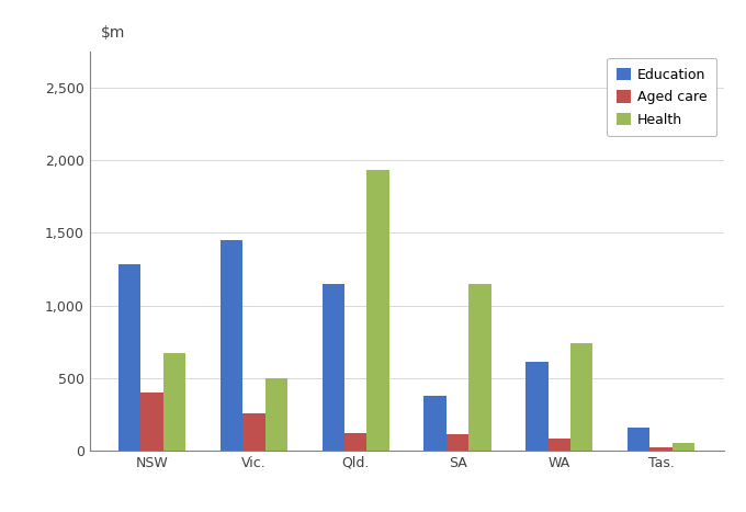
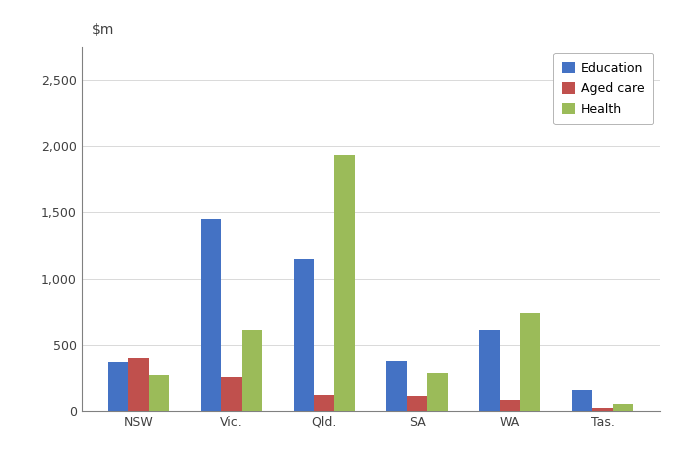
Education/NSW: 1,280 -> 370
Health/NSW: 670 -> 270
Health/Vic.: 500 -> 610
Health/SA: 1,150 -> 290
